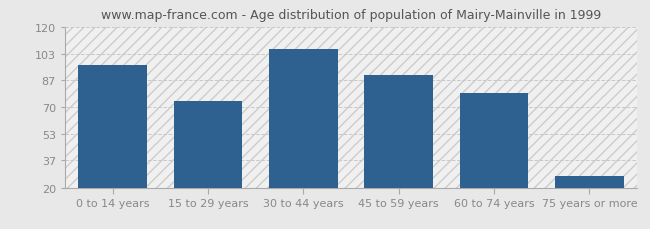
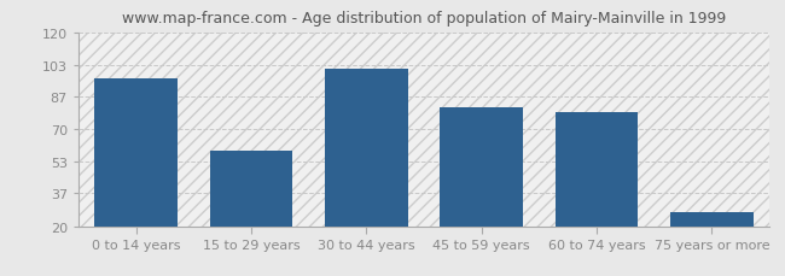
15 to 29 years: 74 -> 59
30 to 44 years: 106 -> 101
45 to 59 years: 90 -> 81
